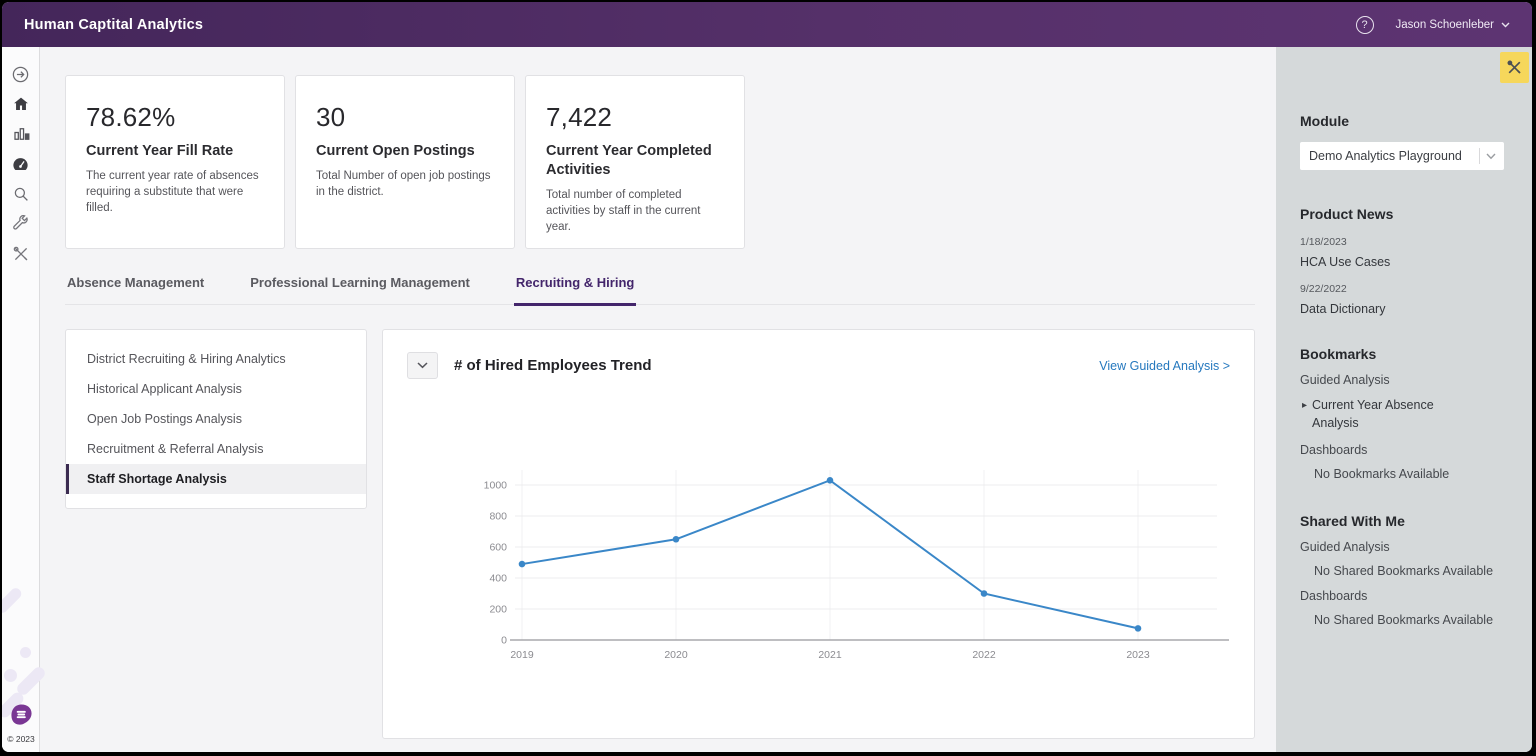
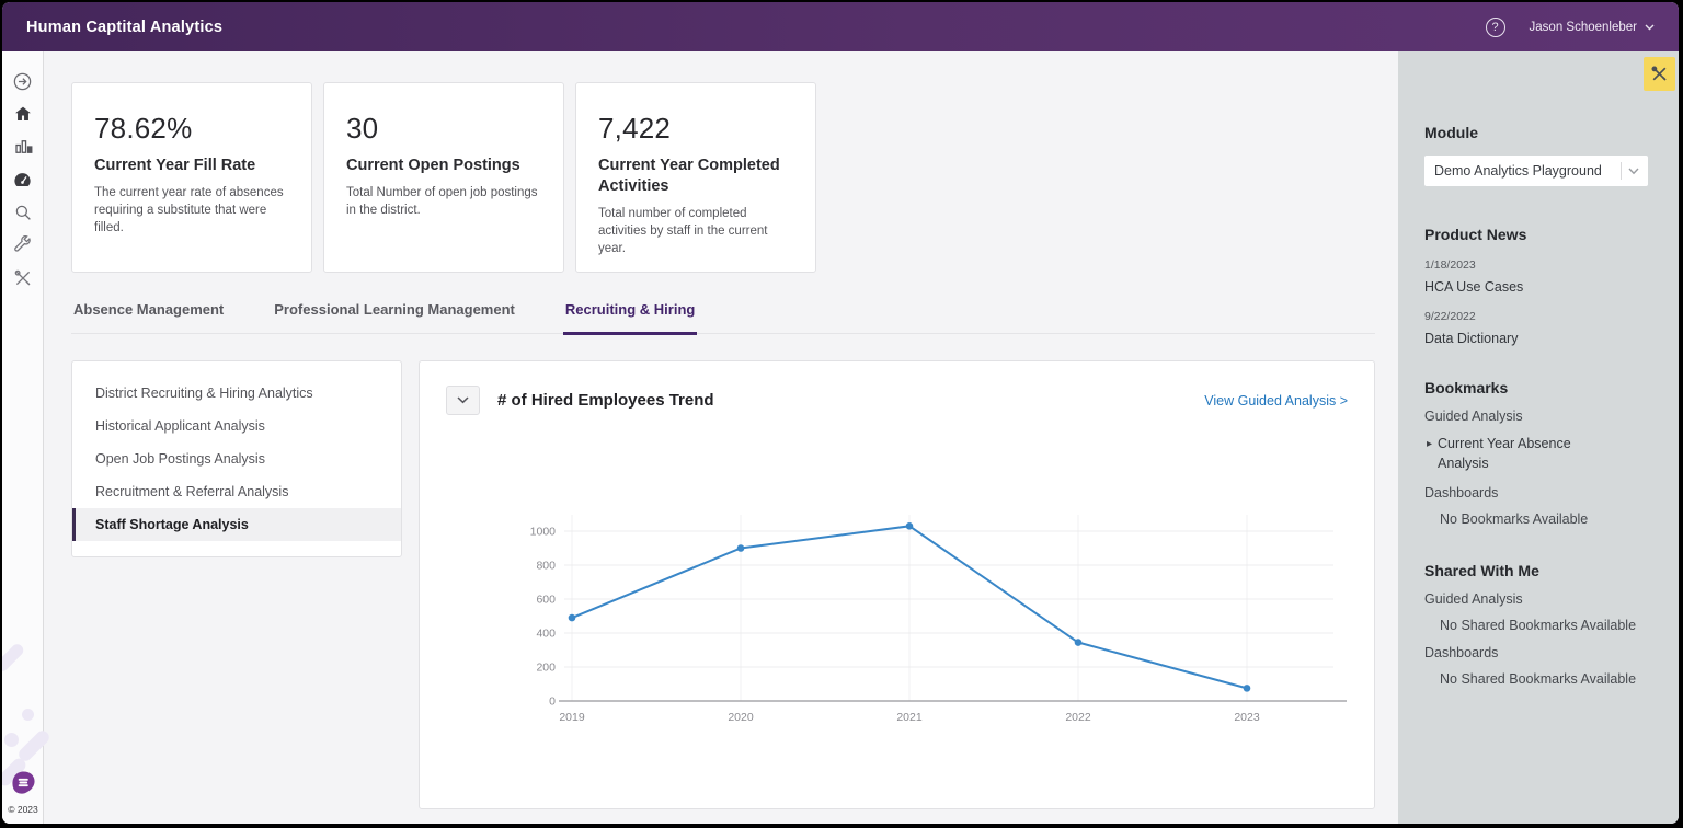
2020: 650 -> 900
2022: 300 -> 340
